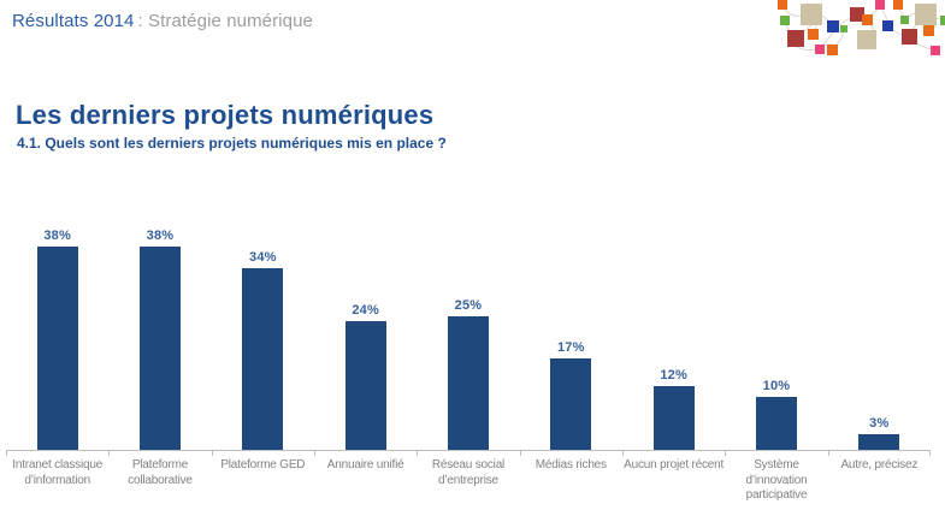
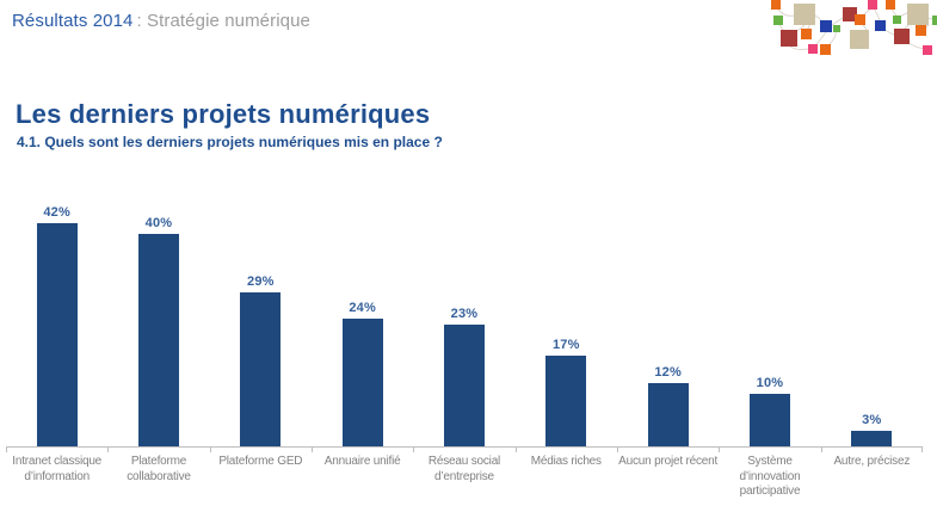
Intranet classique d’information: 38% -> 42%
Plateforme collaborative: 38% -> 40%
Plateforme GED: 34% -> 29%
Réseau social d’entreprise: 25% -> 23%
